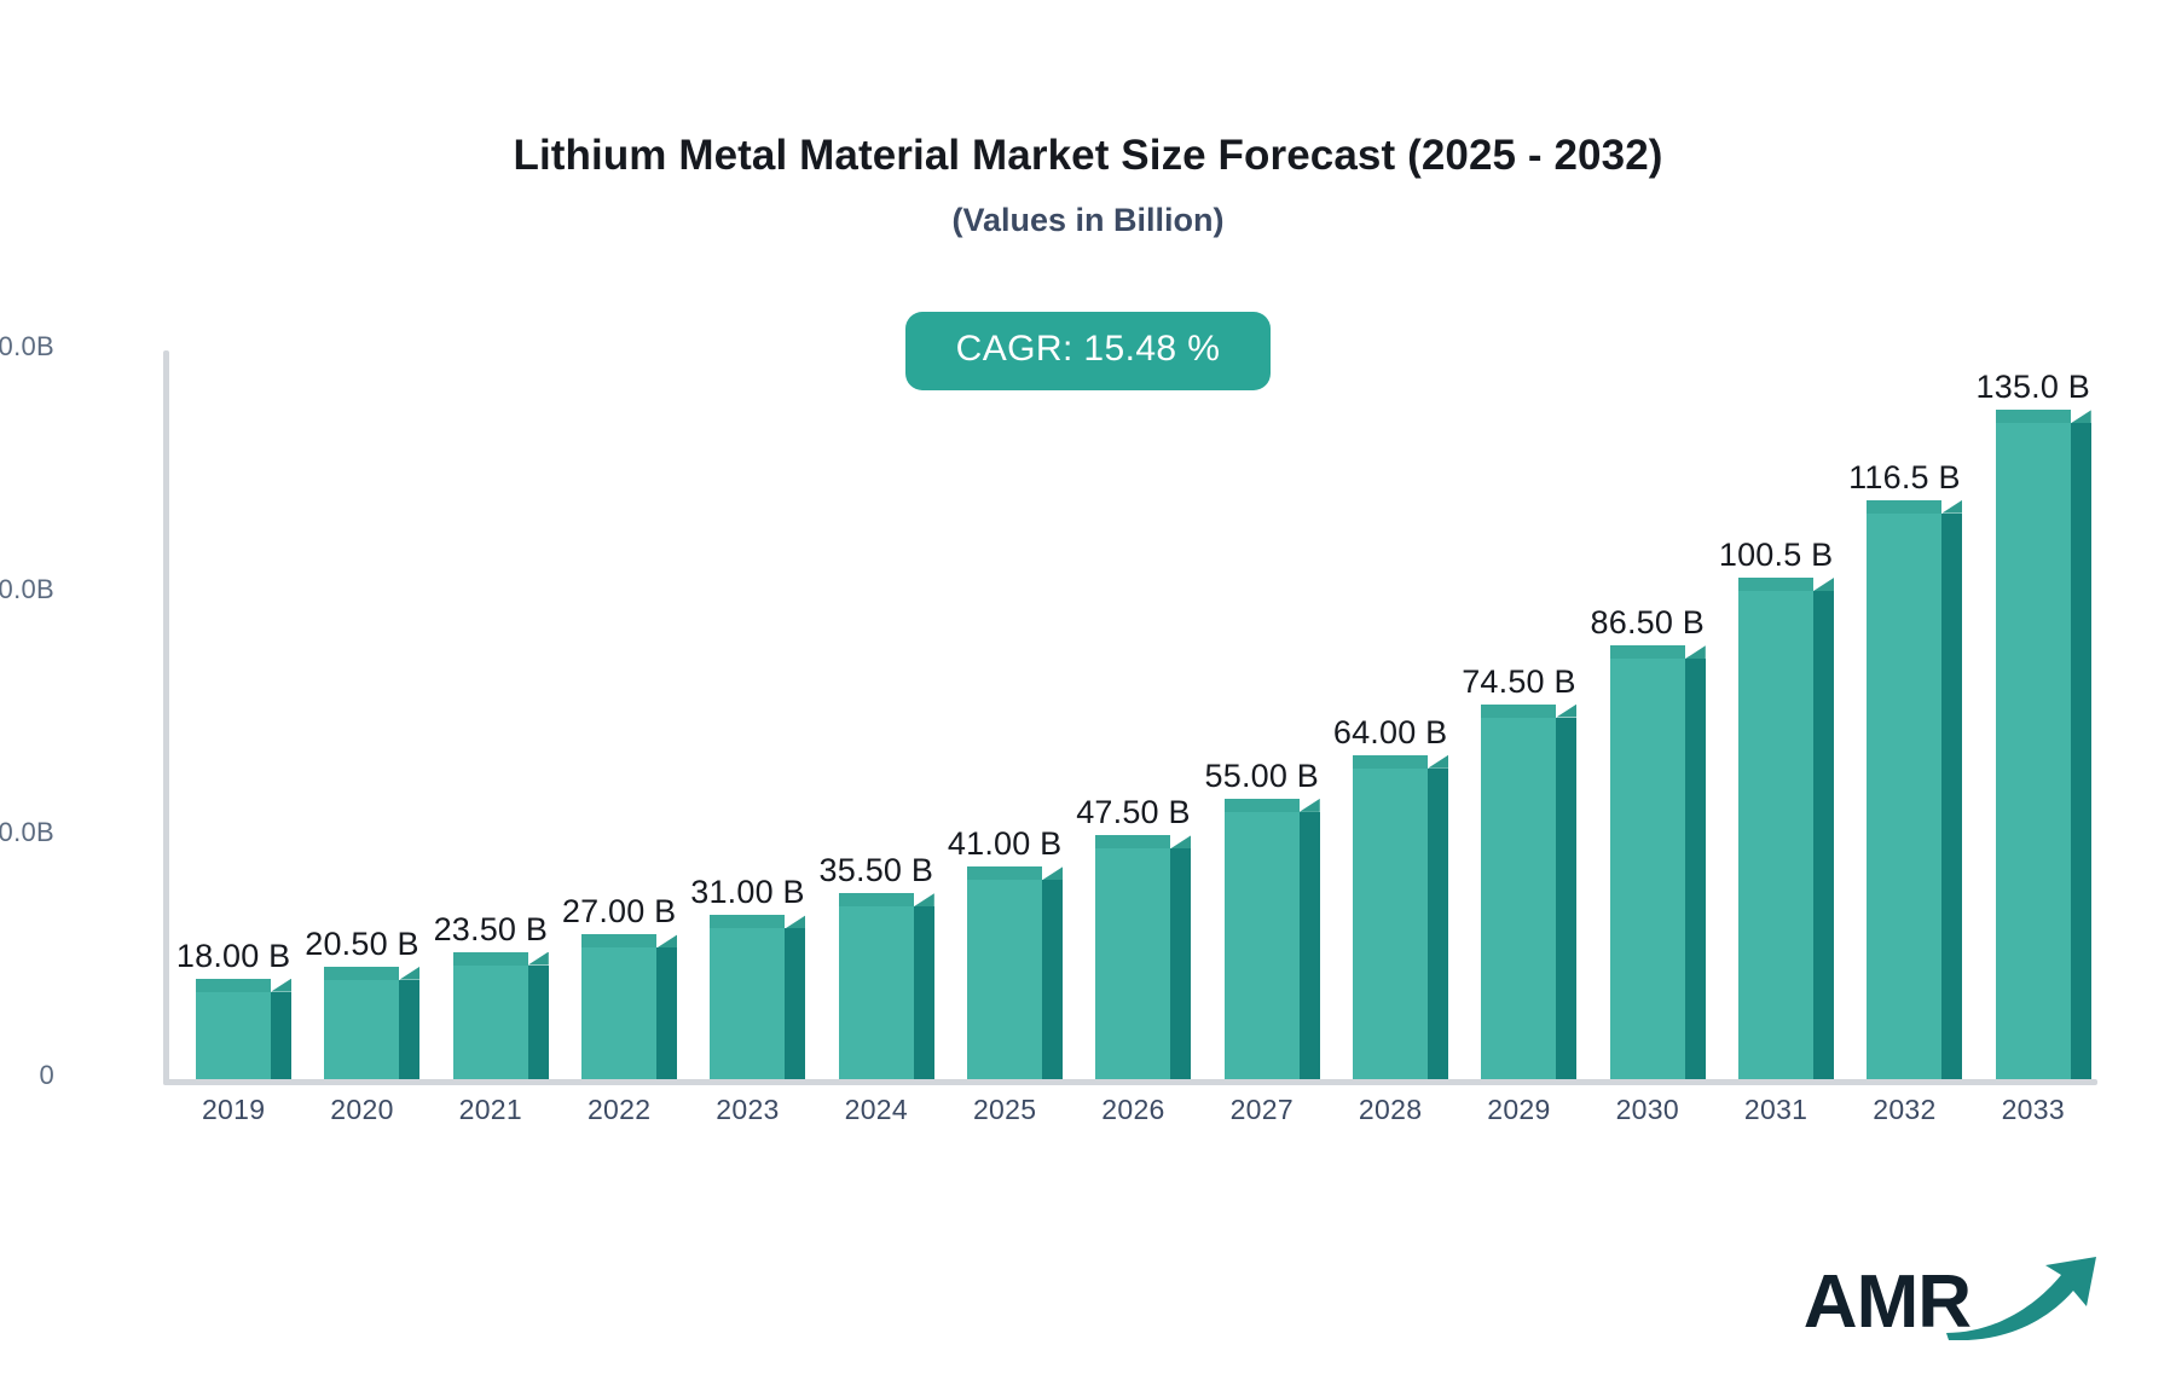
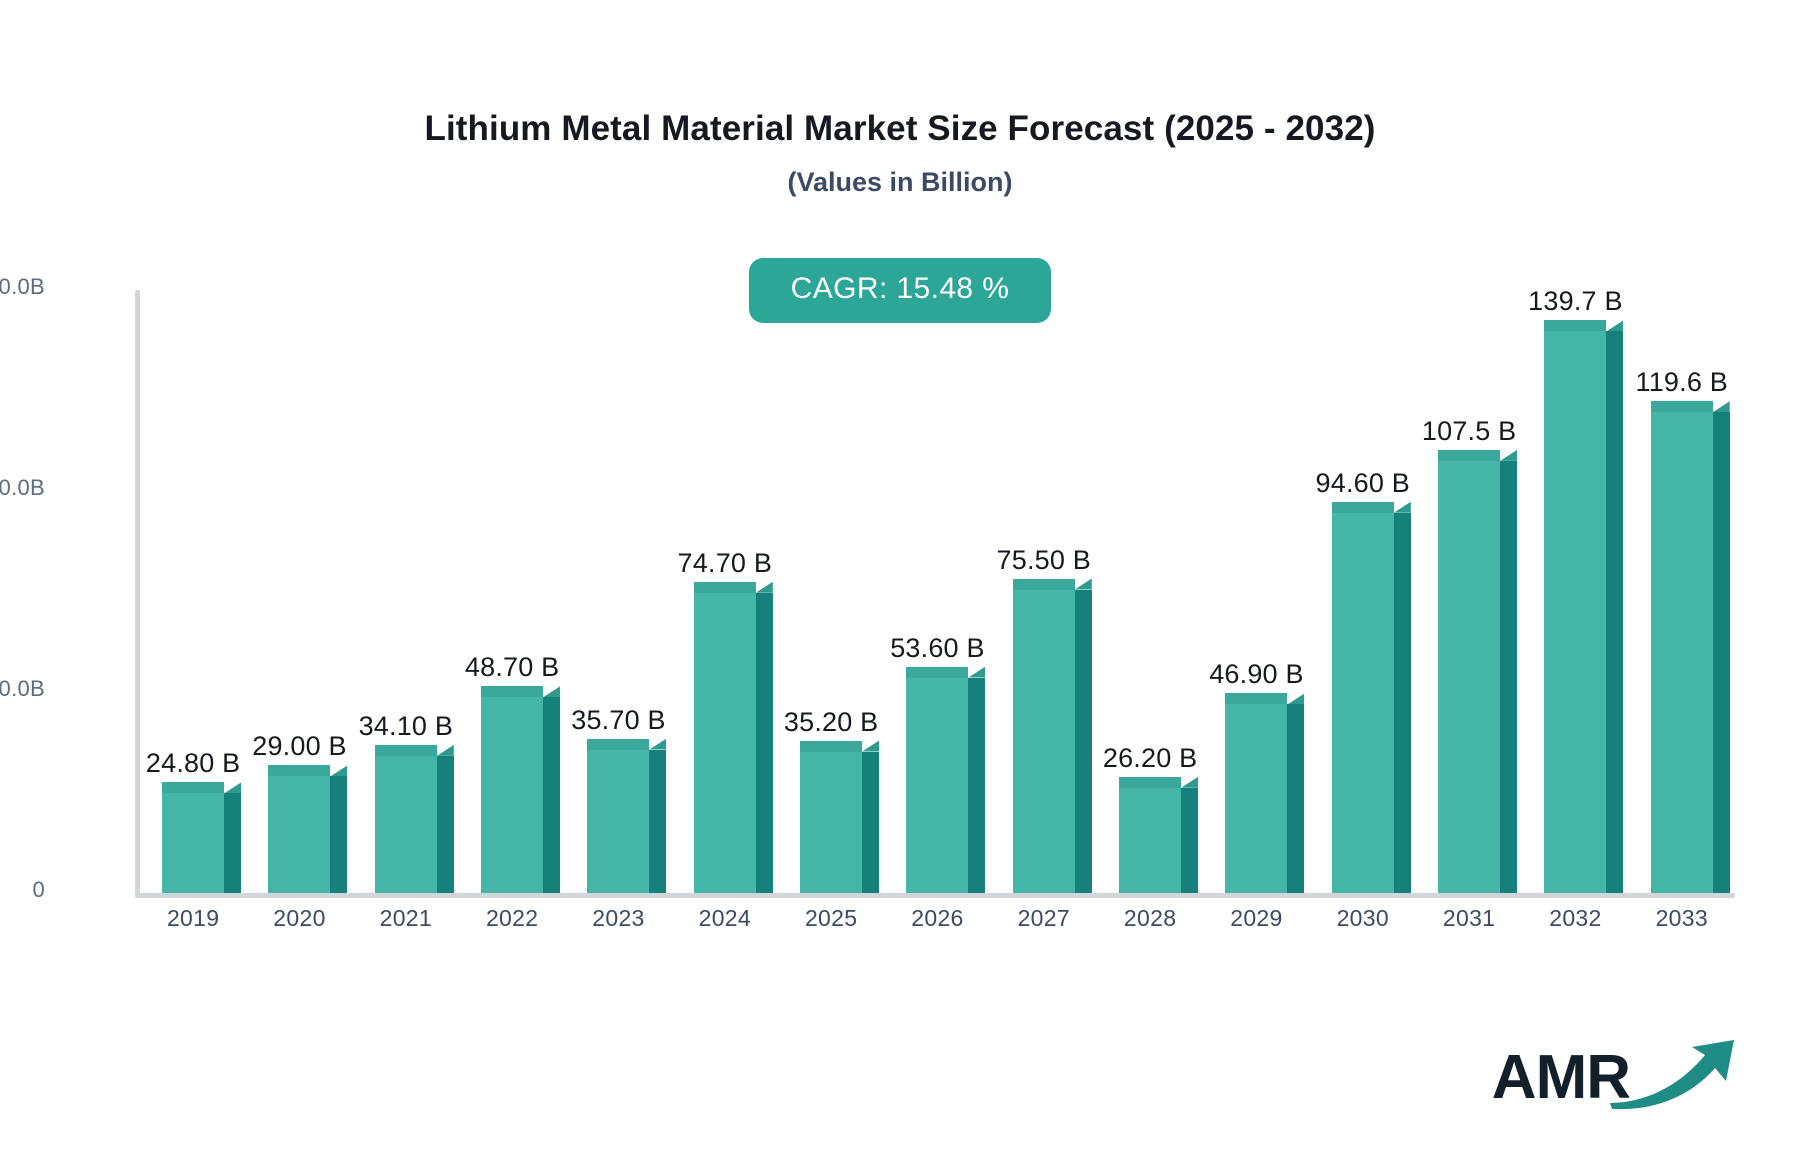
2019: 18.00 -> 24.80
2020: 20.50 -> 29.00
2021: 23.50 -> 34.10
2022: 27.00 -> 48.70
2023: 31.00 -> 35.70
2024: 35.50 -> 74.70
2025: 41.00 -> 35.20
2026: 47.50 -> 53.60
2027: 55.00 -> 75.50
2028: 64.00 -> 26.20
2029: 74.50 -> 46.90
2030: 86.50 -> 94.60
2031: 100.5 -> 107.5
2032: 116.5 -> 139.7
2033: 135.0 -> 119.6
